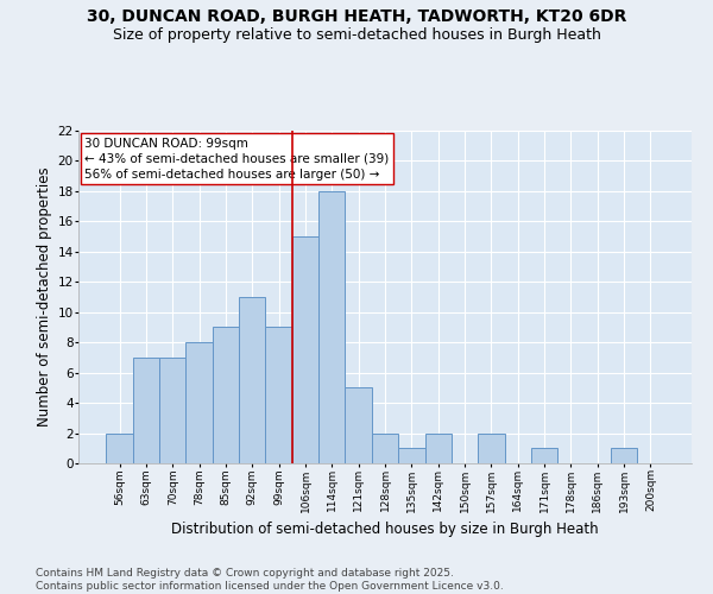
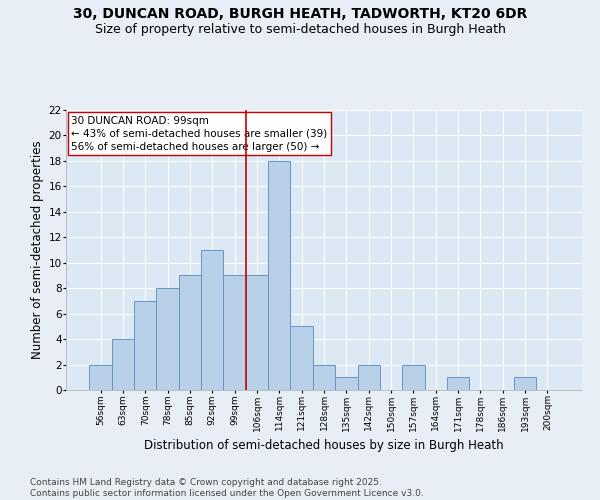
63sqm: 7 -> 4
106sqm: 15 -> 9
